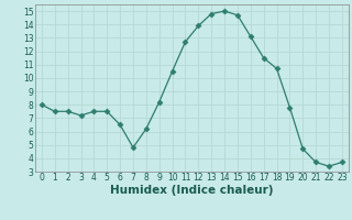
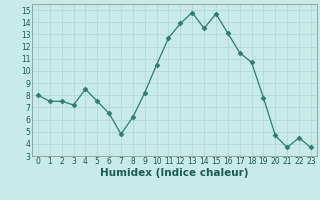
4: 7.5 -> 8.5
14: 15.0 -> 13.5
22: 3.4 -> 4.5
